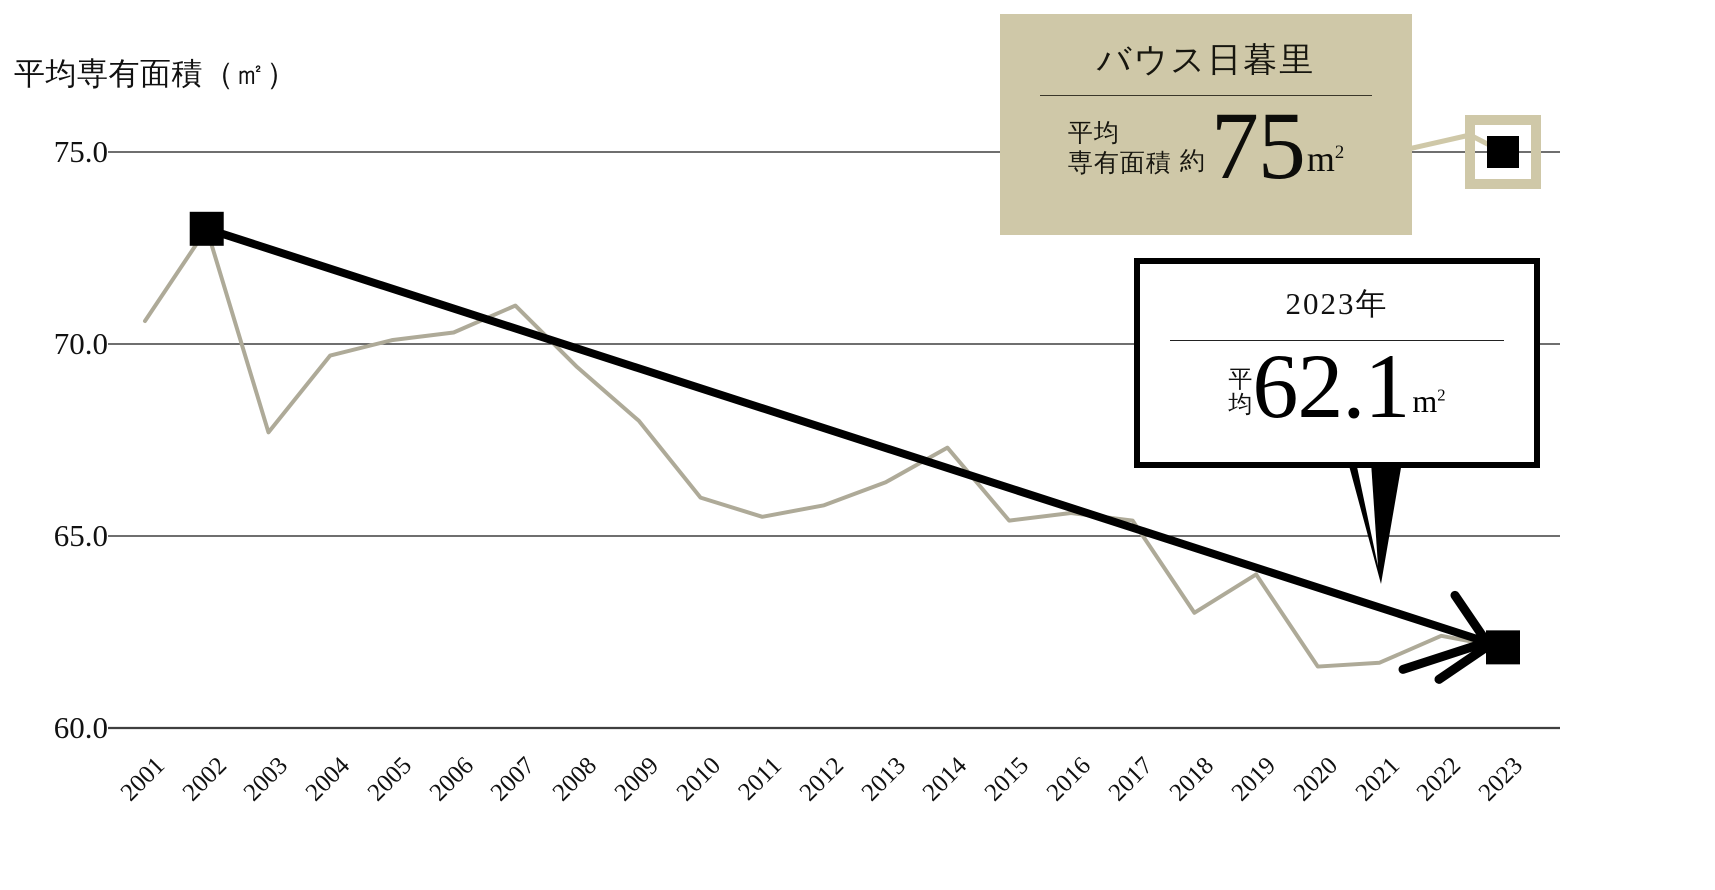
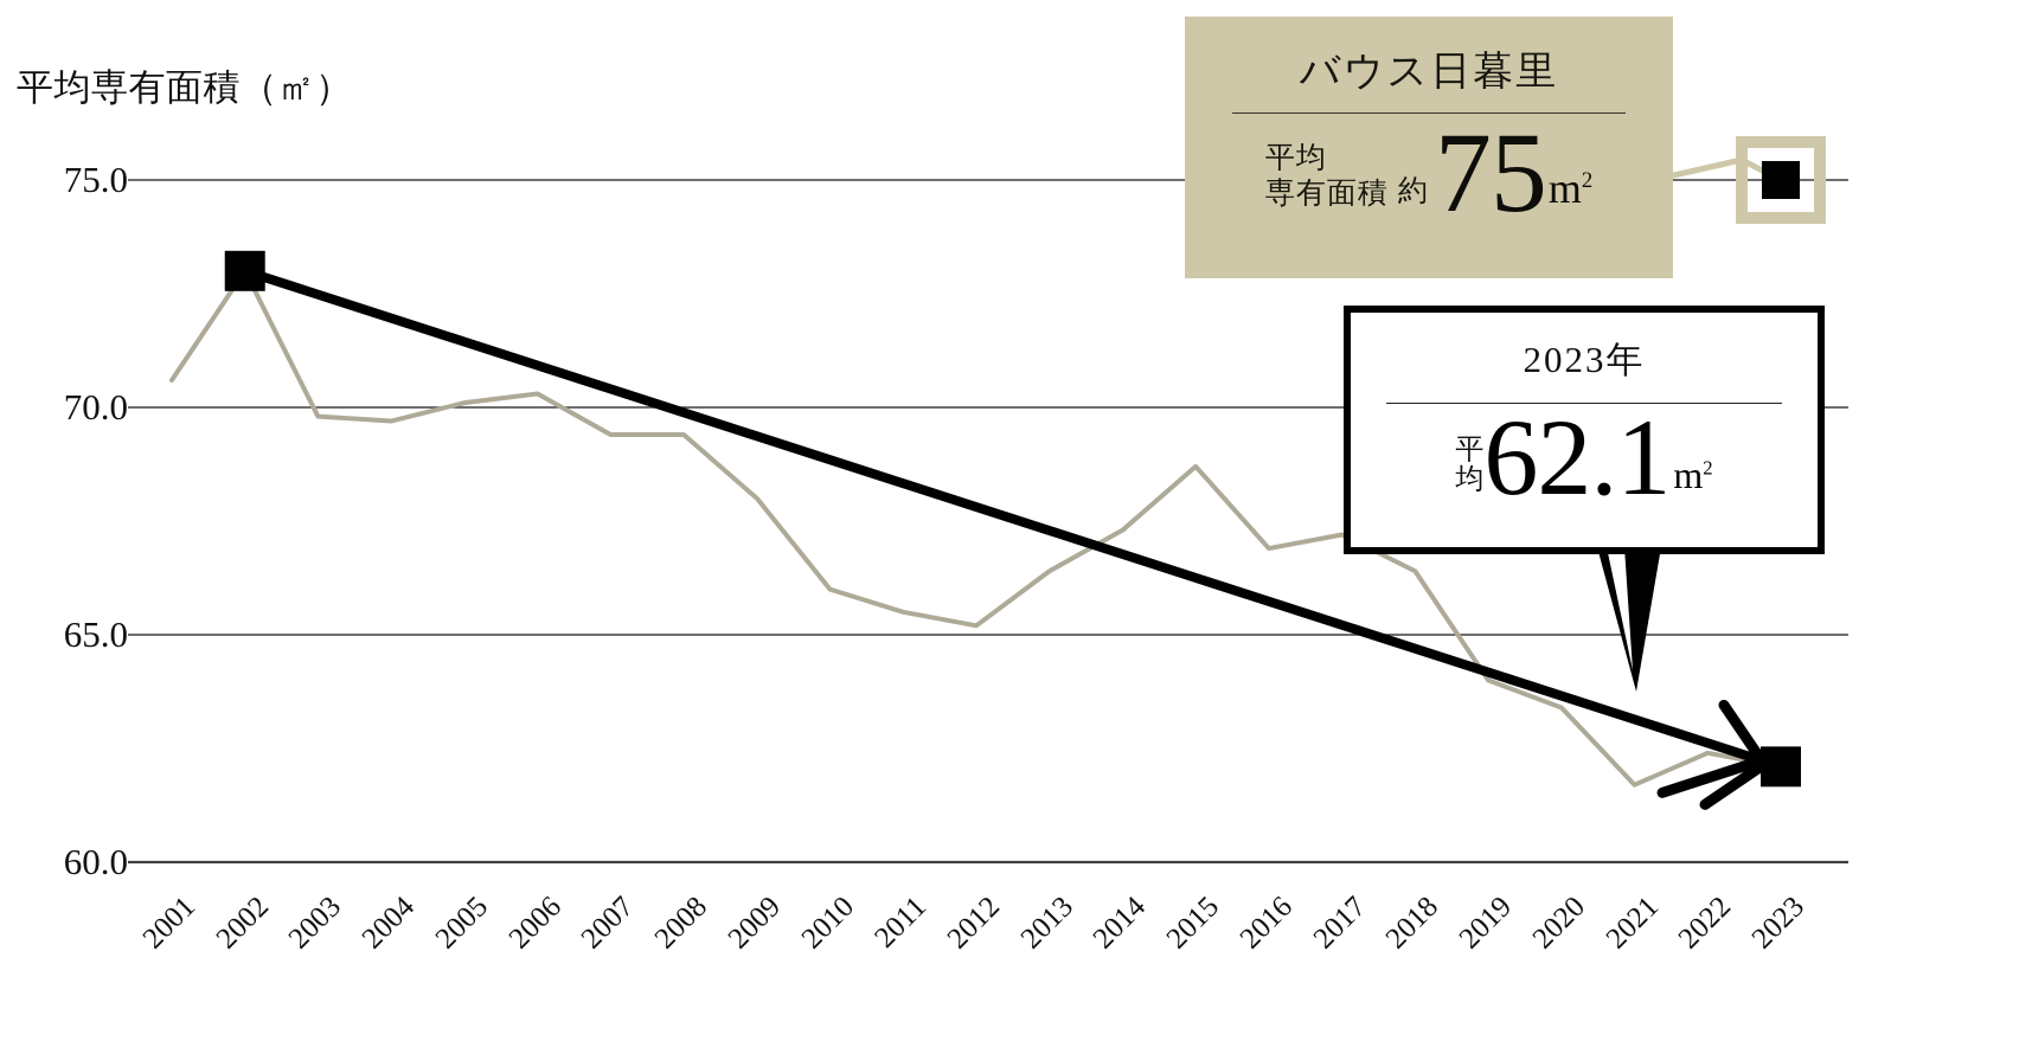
2003: 67.7 -> 69.8
2007: 71.0 -> 69.4
2012: 65.8 -> 65.2
2015: 65.4 -> 68.7
2016: 65.6 -> 66.9
2017: 65.4 -> 67.2
2018: 63.0 -> 66.4
2020: 61.6 -> 63.4
